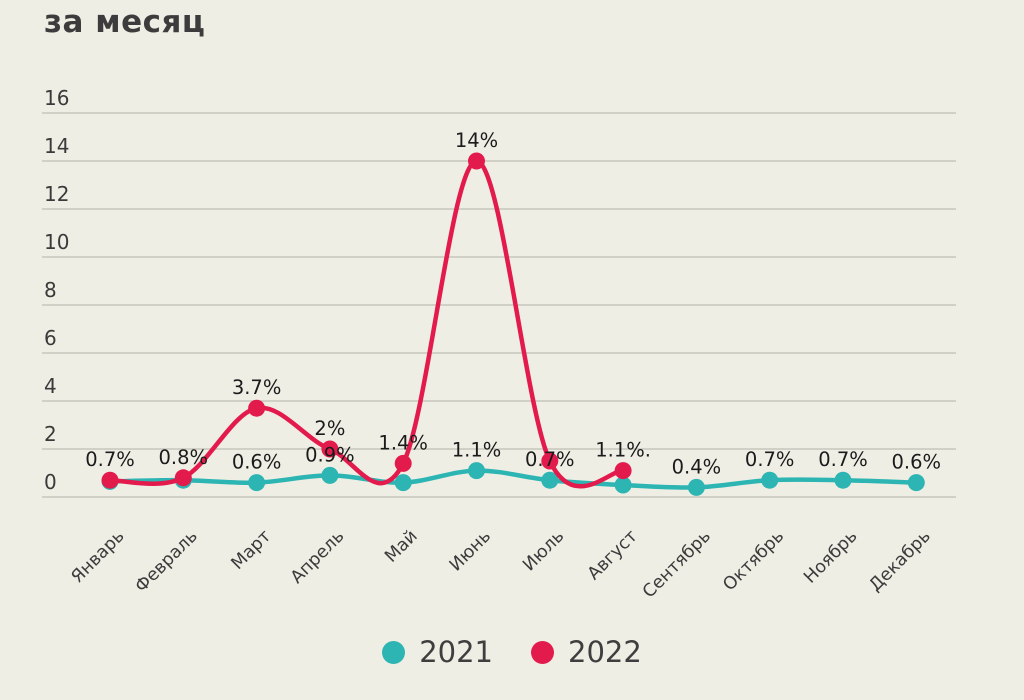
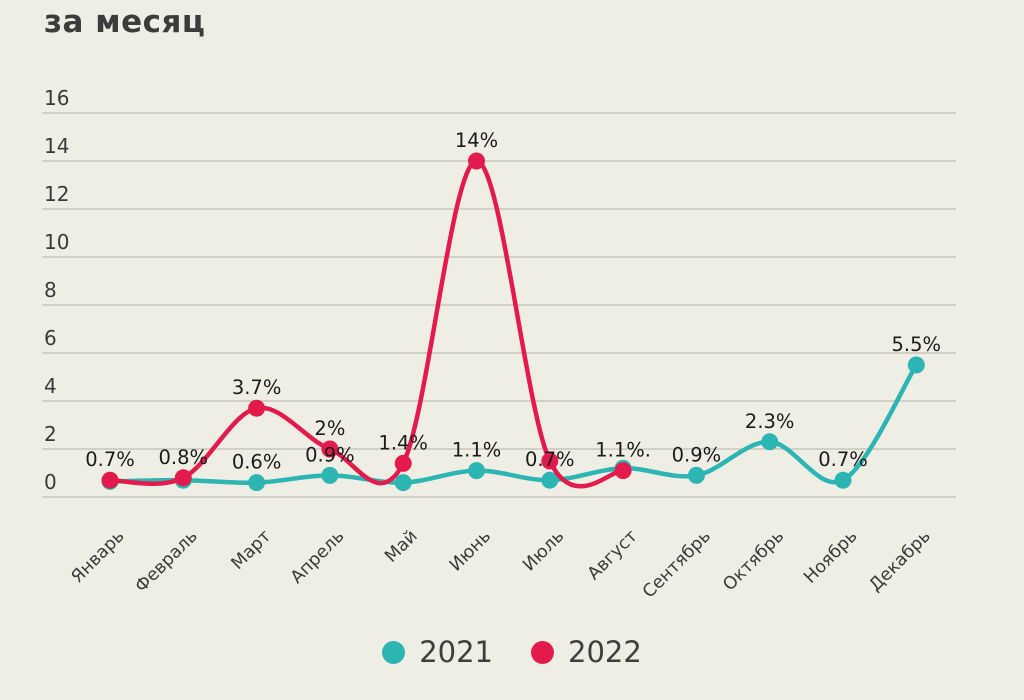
2021/Август: 0.5 -> 1.2
2021/Сентябрь: 0.4% -> 0.9%
2021/Октябрь: 0.7% -> 2.3%
2021/Декабрь: 0.6% -> 5.5%
